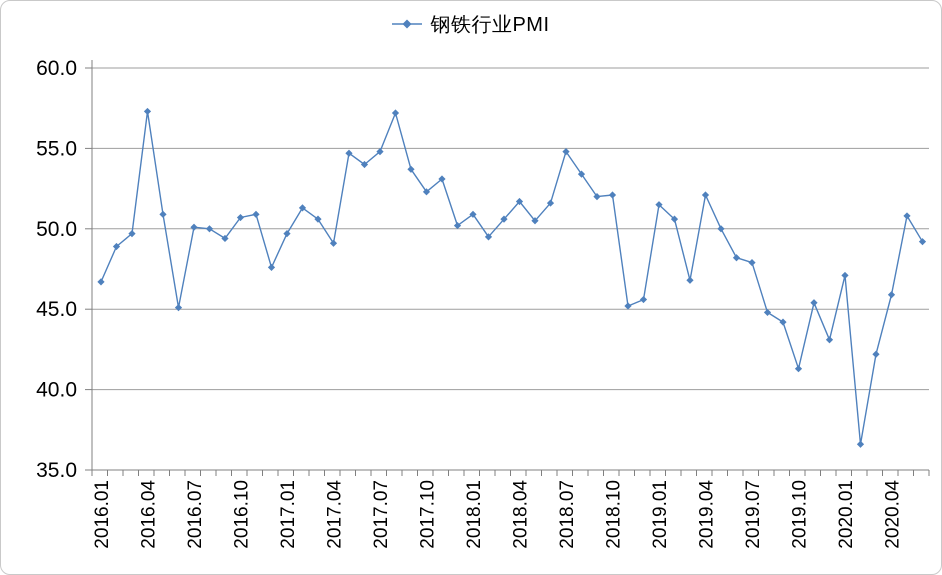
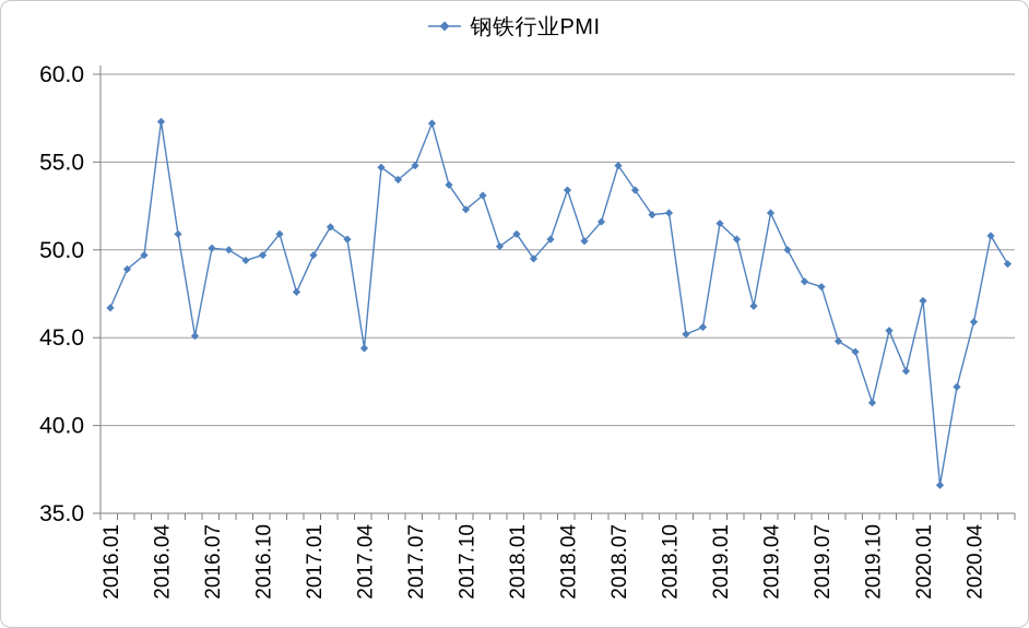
2016.10: 50.7 -> 49.7
2017.04: 49.1 -> 44.4
2018.04: 51.7 -> 53.4
